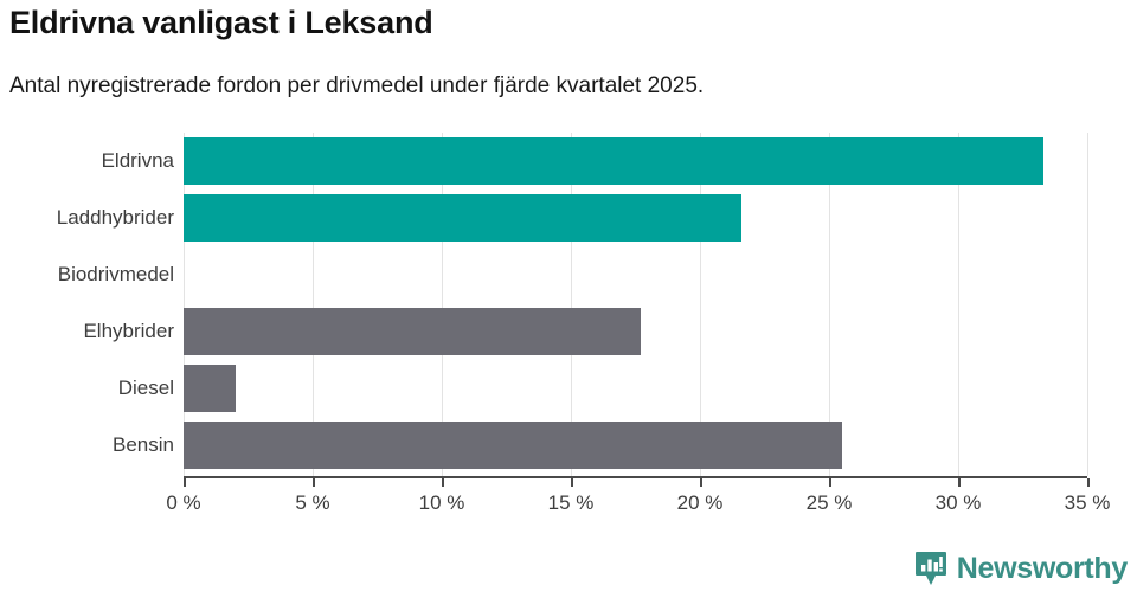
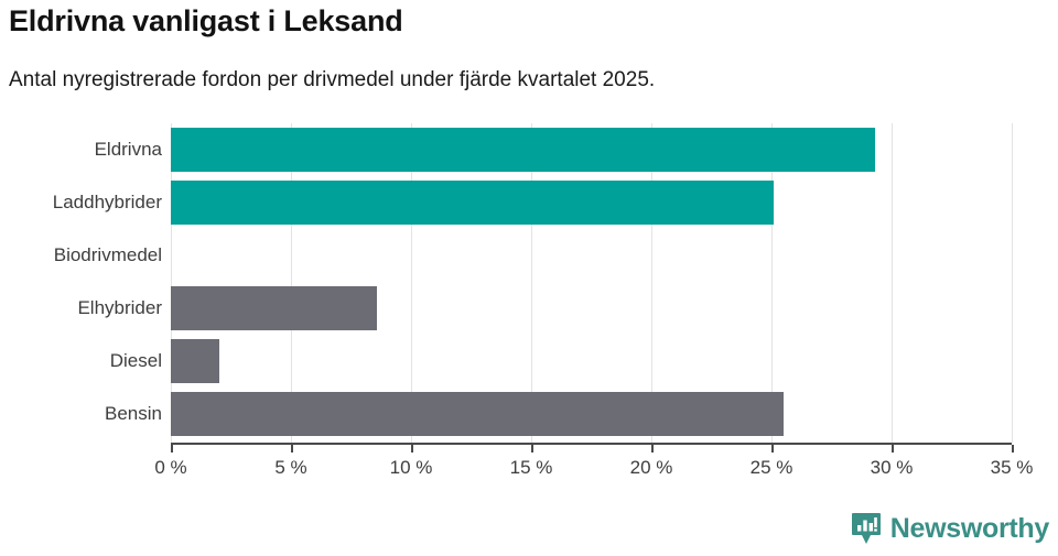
Eldrivna: 33.3% -> 29.3%
Laddhybrider: 21.6% -> 25.1%
Elhybrider: 17.7% -> 8.6%
